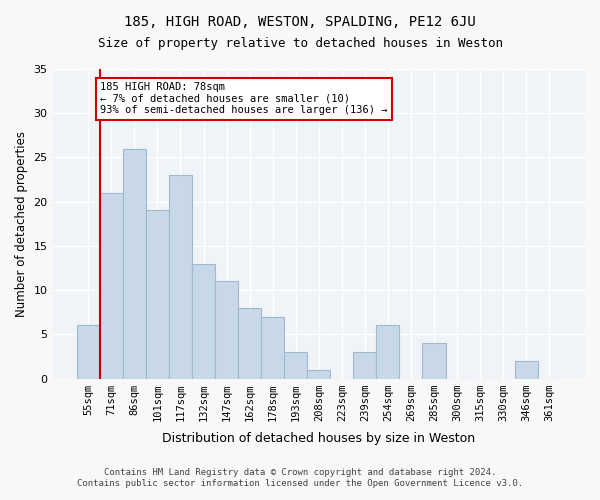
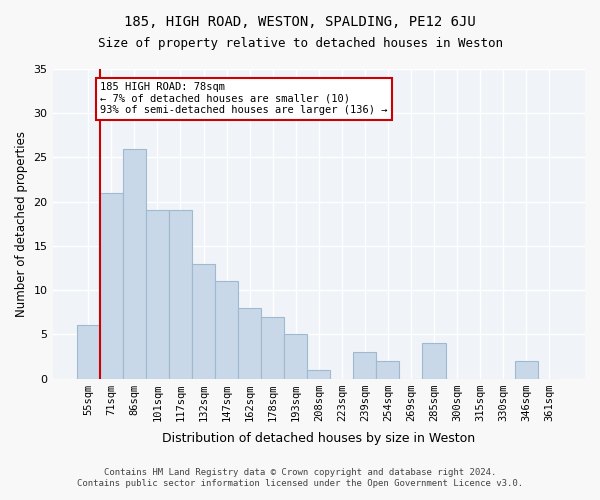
117sqm: 23 -> 19
193sqm: 3 -> 5
254sqm: 6 -> 2
